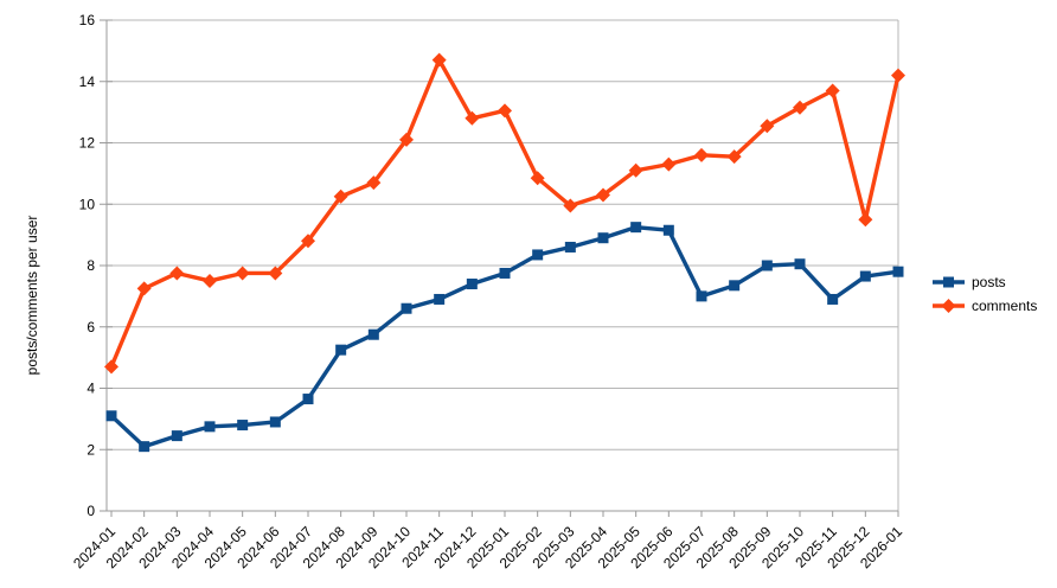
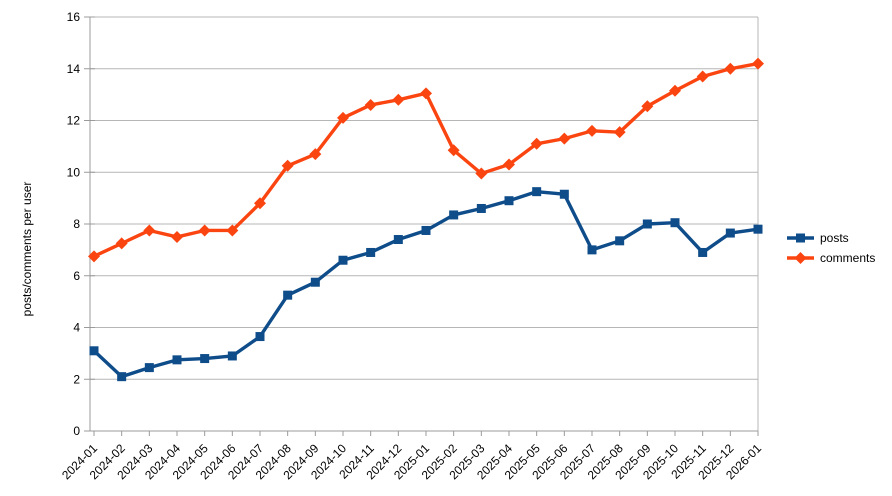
comments/2024-01: 4.7 -> 6.8
comments/2024-11: 14.7 -> 12.6
comments/2025-12: 9.5 -> 14.0
